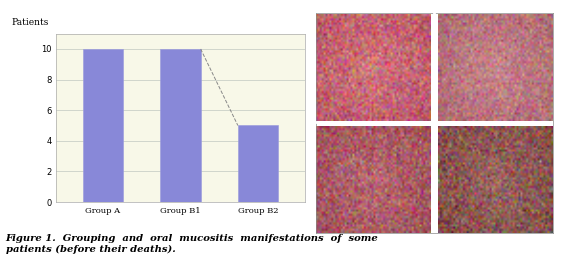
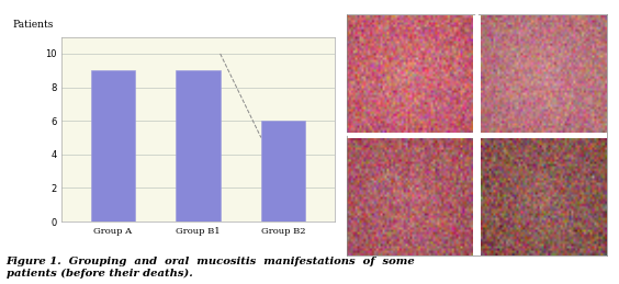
Group A: 10 -> 9
Group B1: 10 -> 9
Group B2: 5 -> 6
